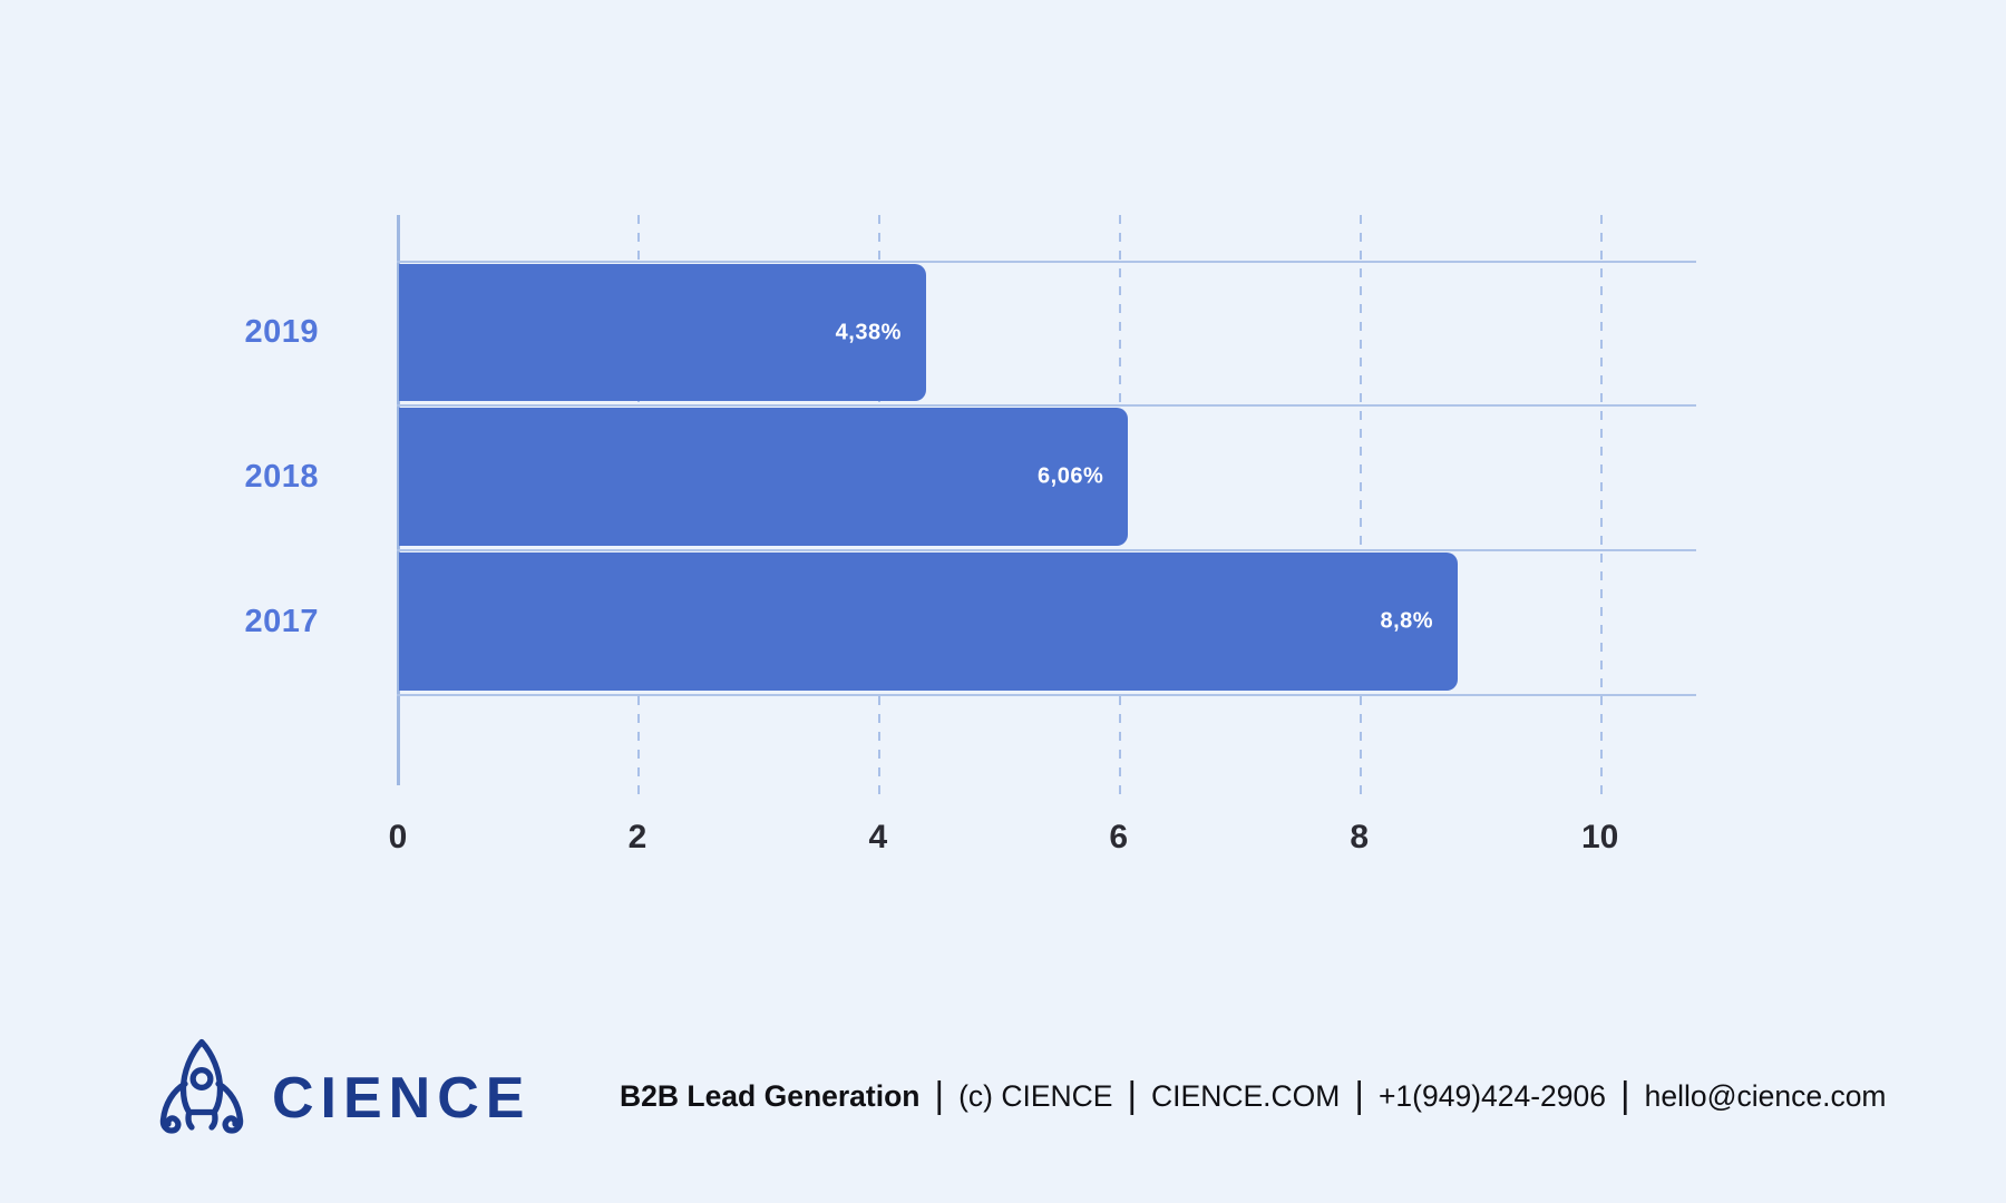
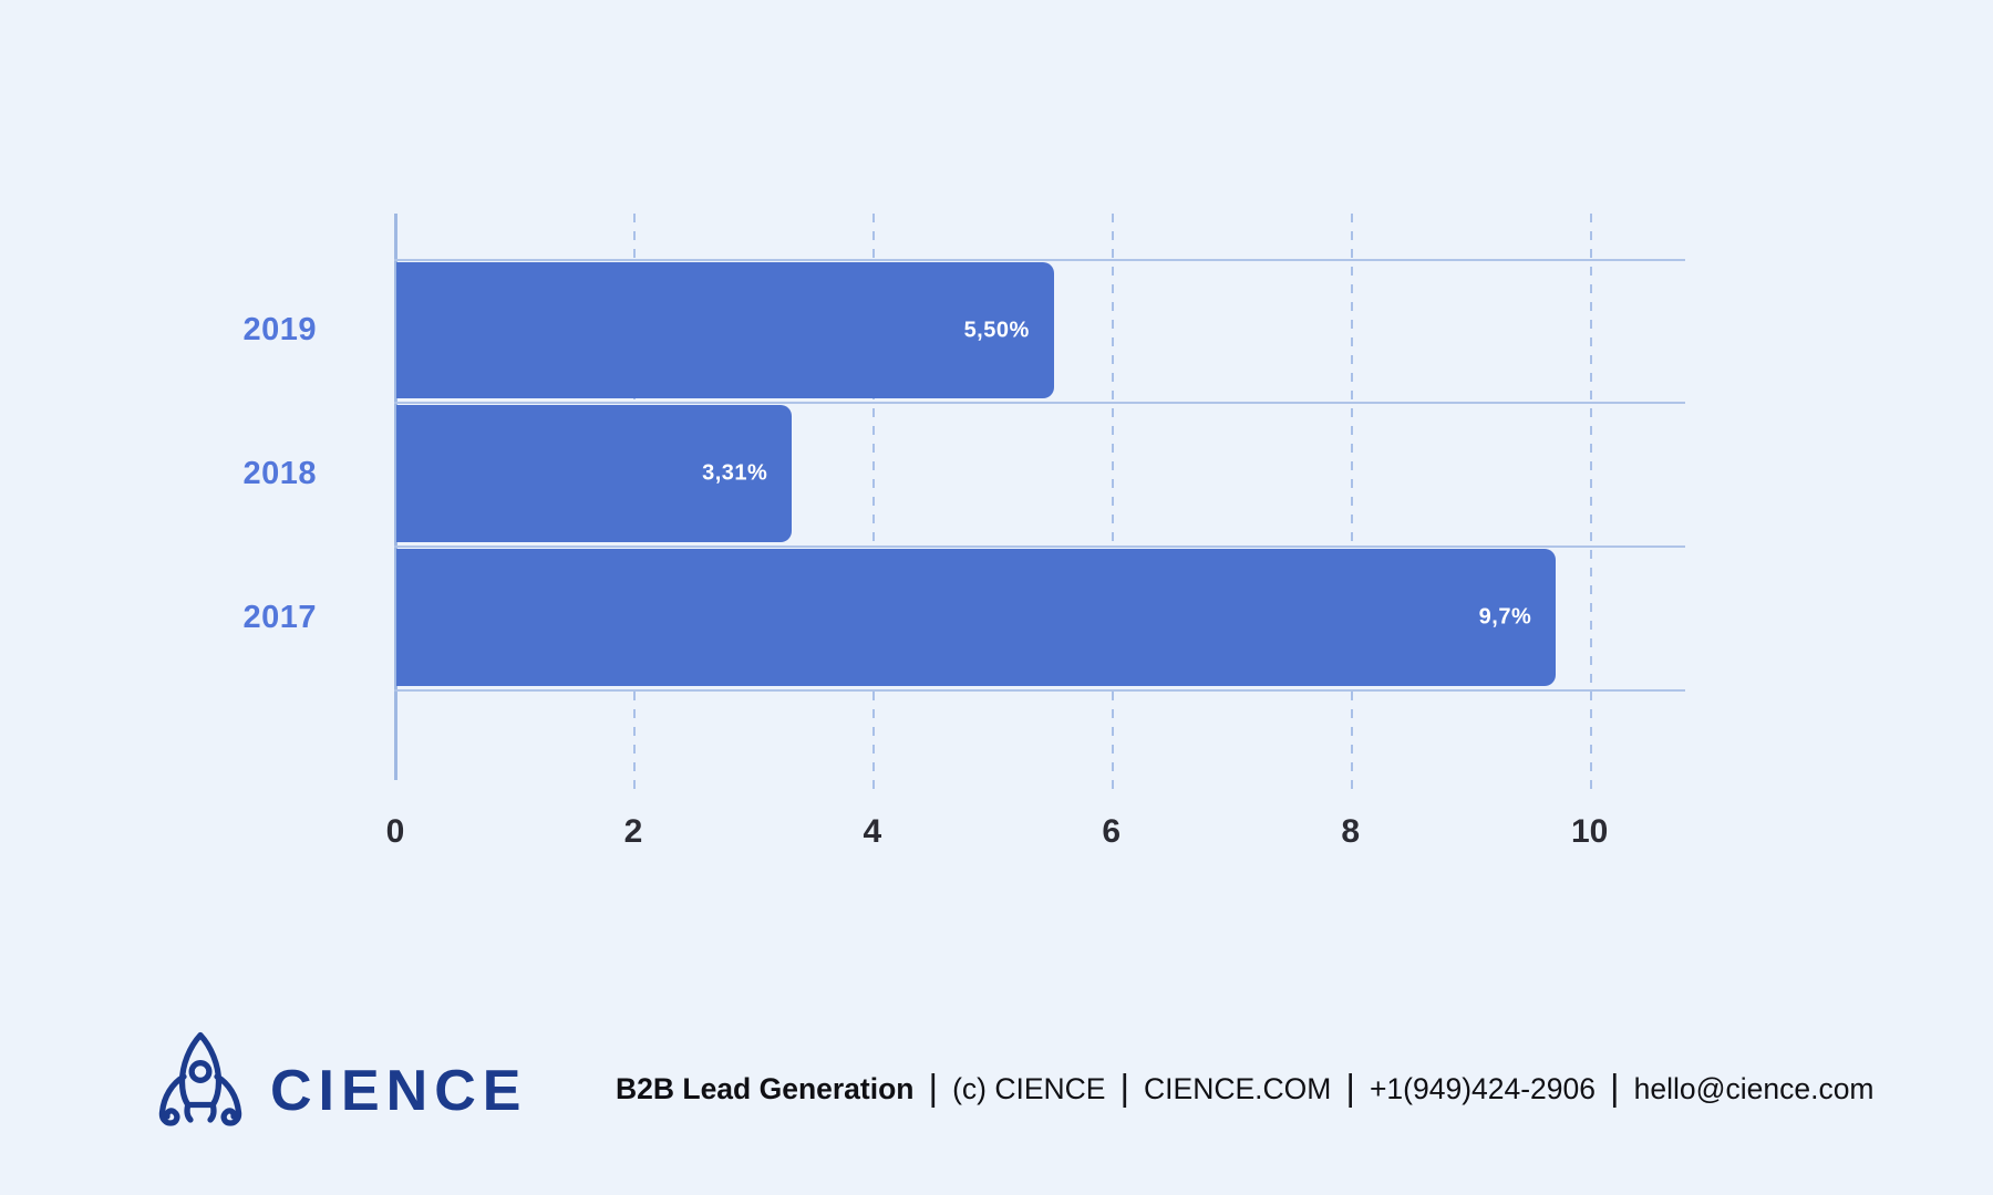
2019: 4,38% -> 5,50%
2018: 6,06% -> 3,31%
2017: 8,8% -> 9,7%
